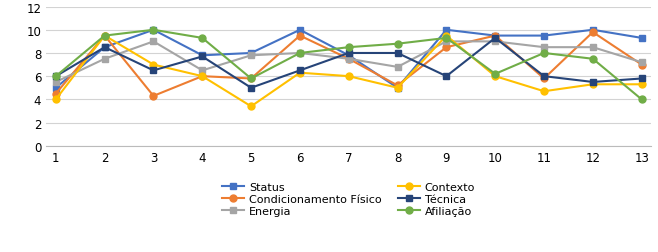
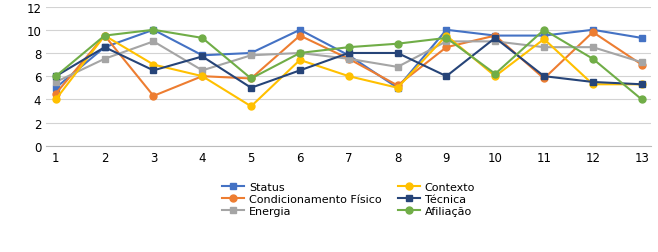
Contexto/6: 6.3 -> 7.4
Contexto/11: 4.7 -> 9.2
Afiliação/11: 8.0 -> 10.0
Técnica/13: 5.8 -> 5.3
